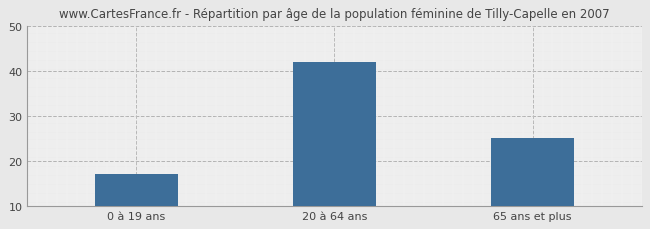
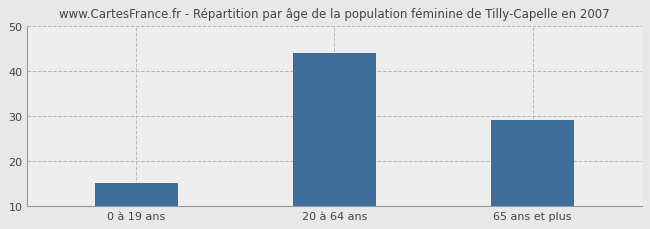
0 à 19 ans: 17 -> 15
20 à 64 ans: 42 -> 44
65 ans et plus: 25 -> 29
